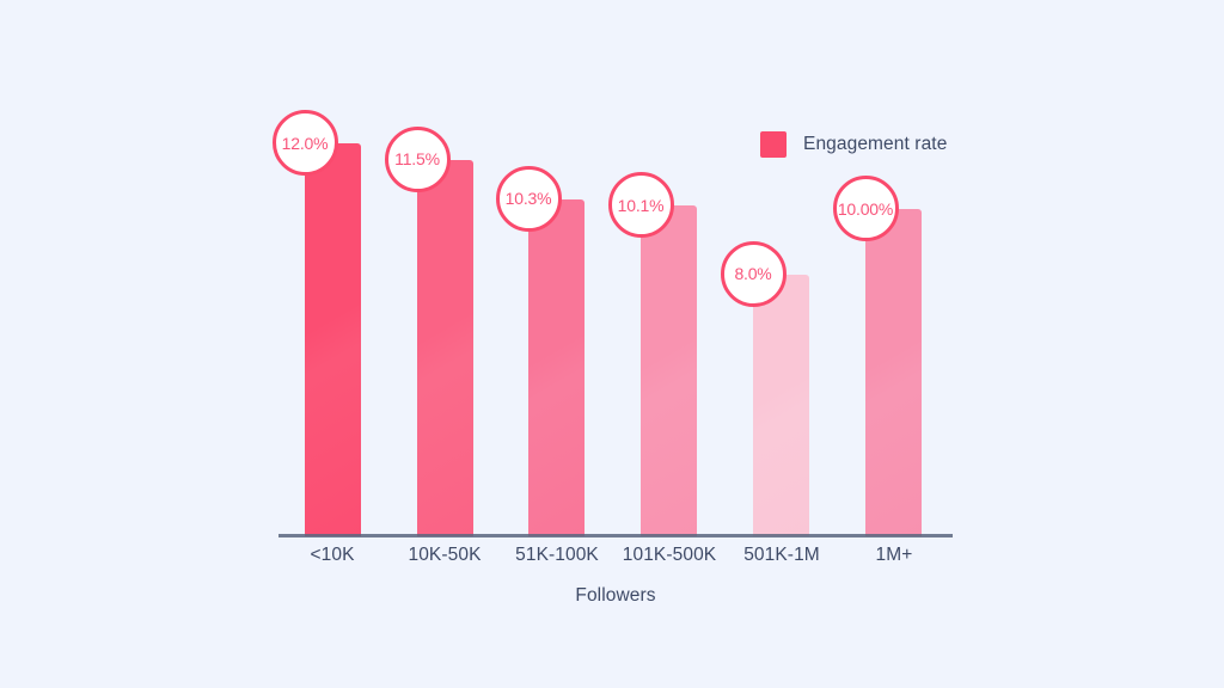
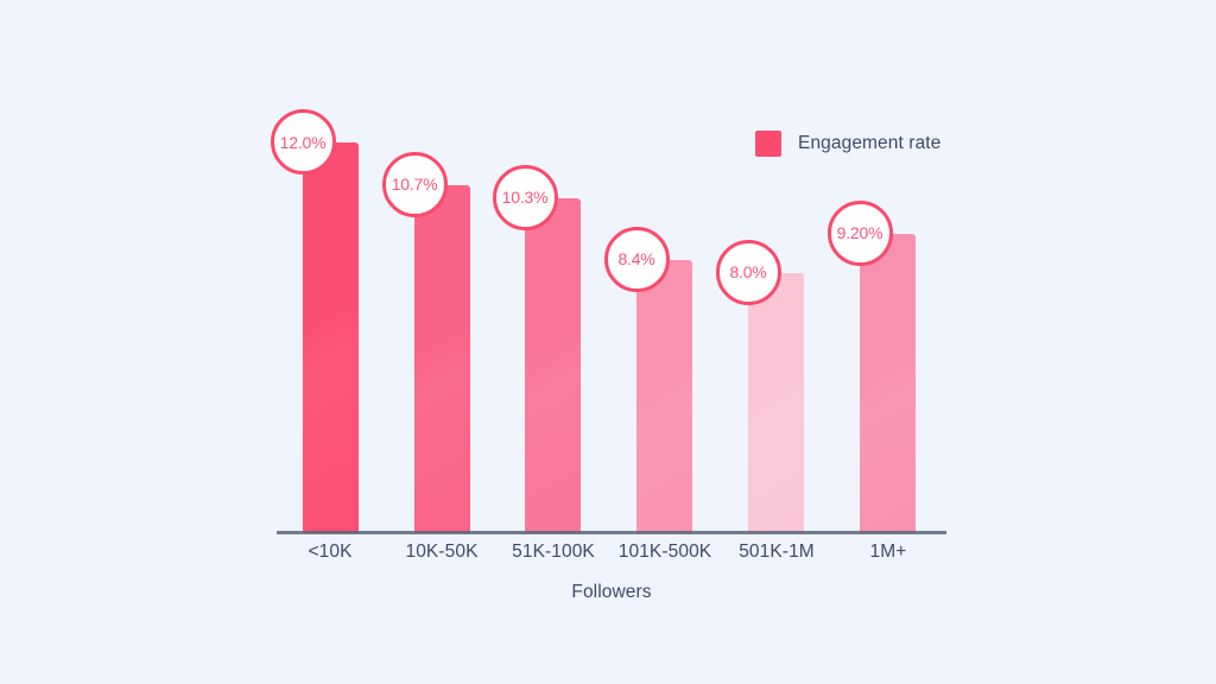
10K-50K: 11.5% -> 10.7%
101K-500K: 10.1% -> 8.4%
1M+: 10.00% -> 9.20%
